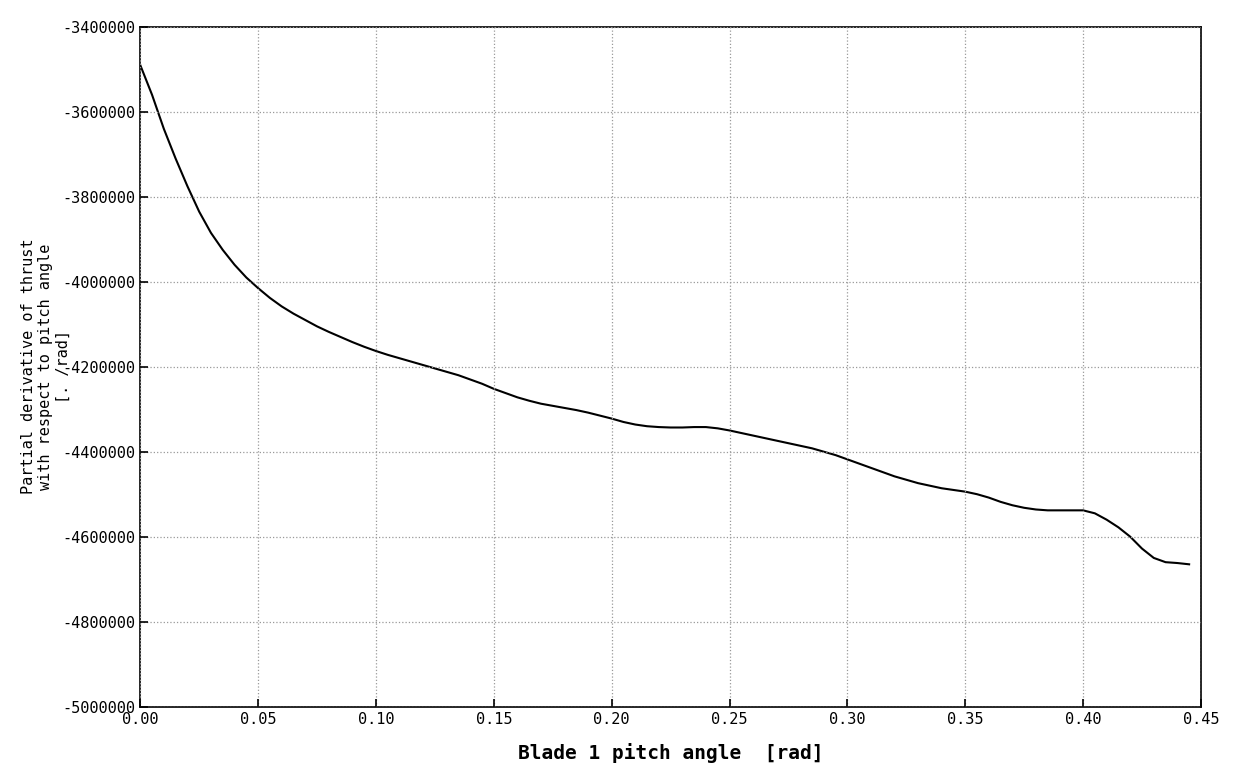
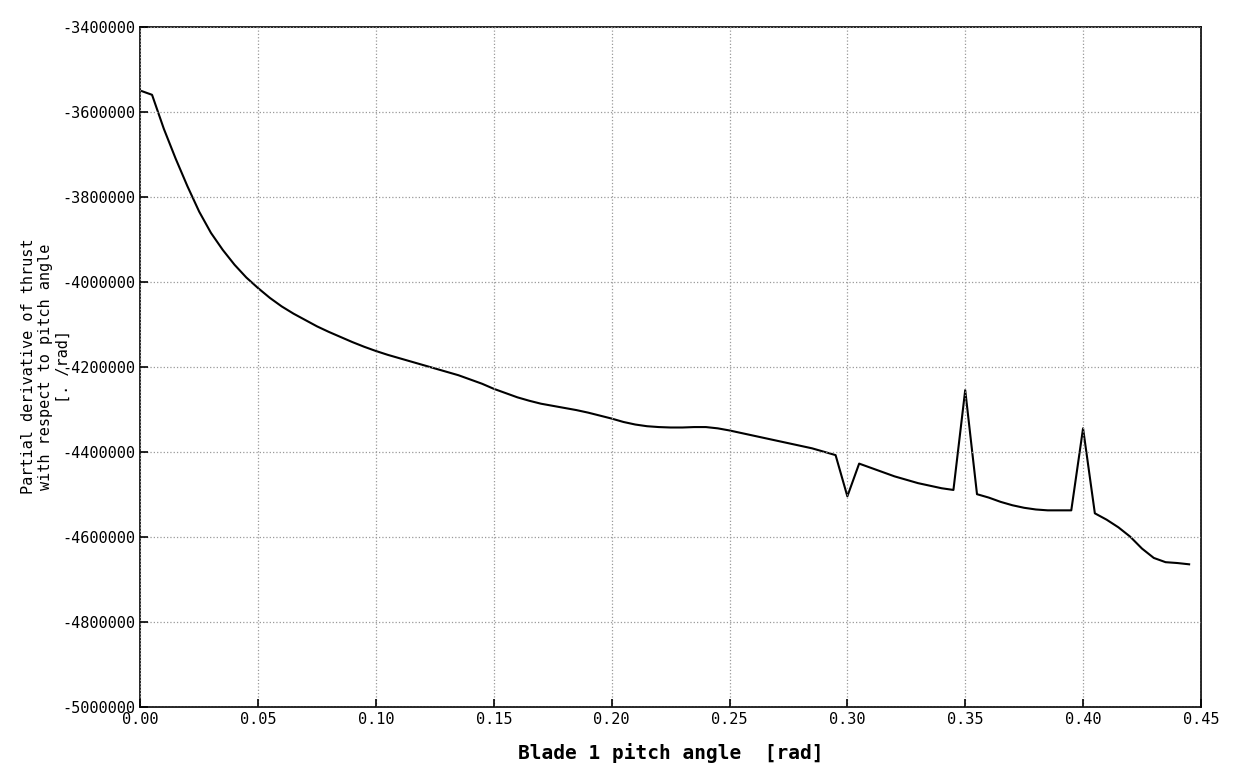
0.00: -3490000 -> -3550000
0.30: -4418000 -> -4505000
0.35: -4494000 -> -4255000
0.40: -4538000 -> -4345000
